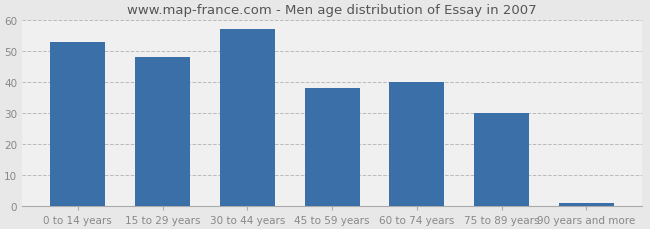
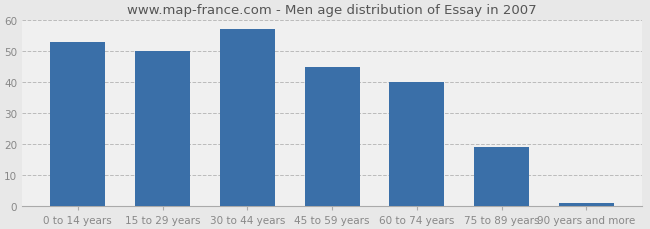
15 to 29 years: 48 -> 50
45 to 59 years: 38 -> 45
75 to 89 years: 30 -> 19
